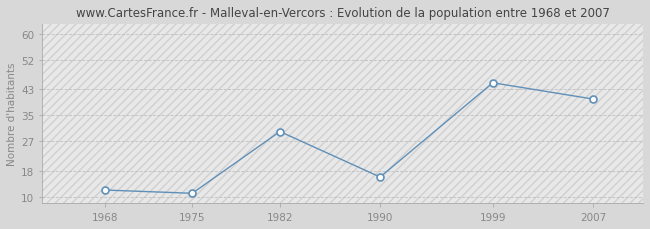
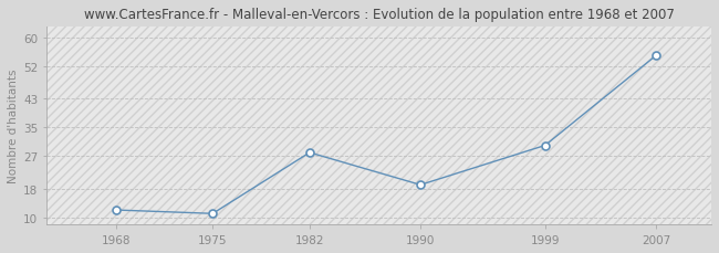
1982: 30 -> 28
1990: 16 -> 19
1999: 45 -> 30
2007: 40 -> 55
